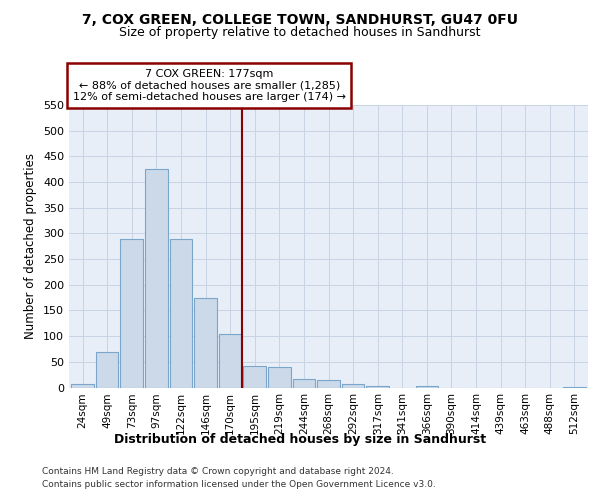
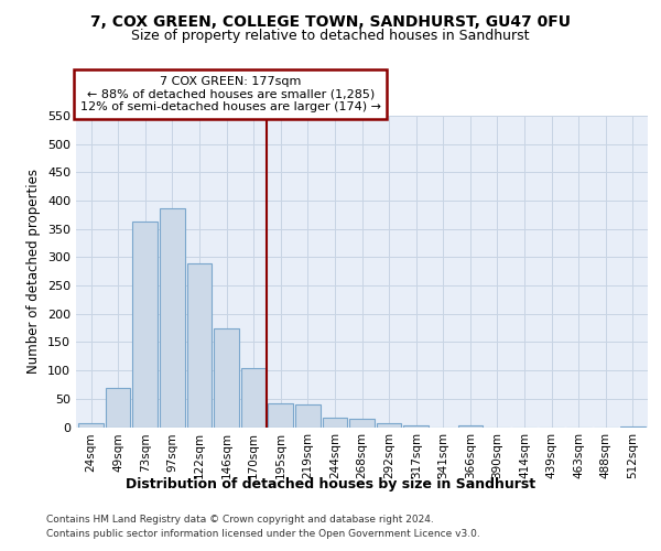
73sqm: 290 -> 364
97sqm: 425 -> 386
